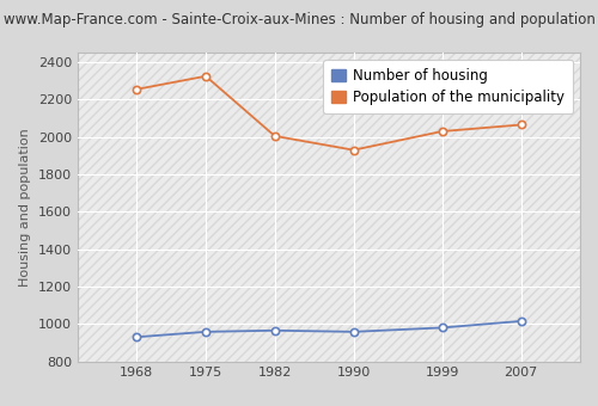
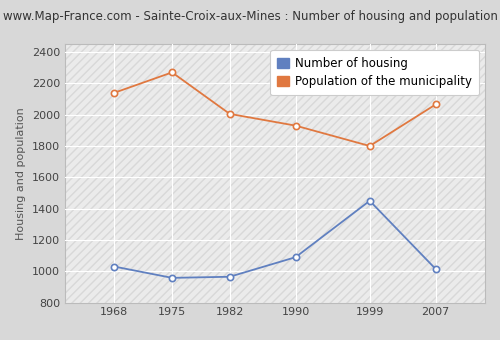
Number of housing/1968: 930 -> 1030
Population of the municipality/1968: 2260 -> 2140
Population of the municipality/1975: 2320 -> 2270
Number of housing/1990: 960 -> 1090
Number of housing/1999: 980 -> 1450
Population of the municipality/1999: 2030 -> 1800
